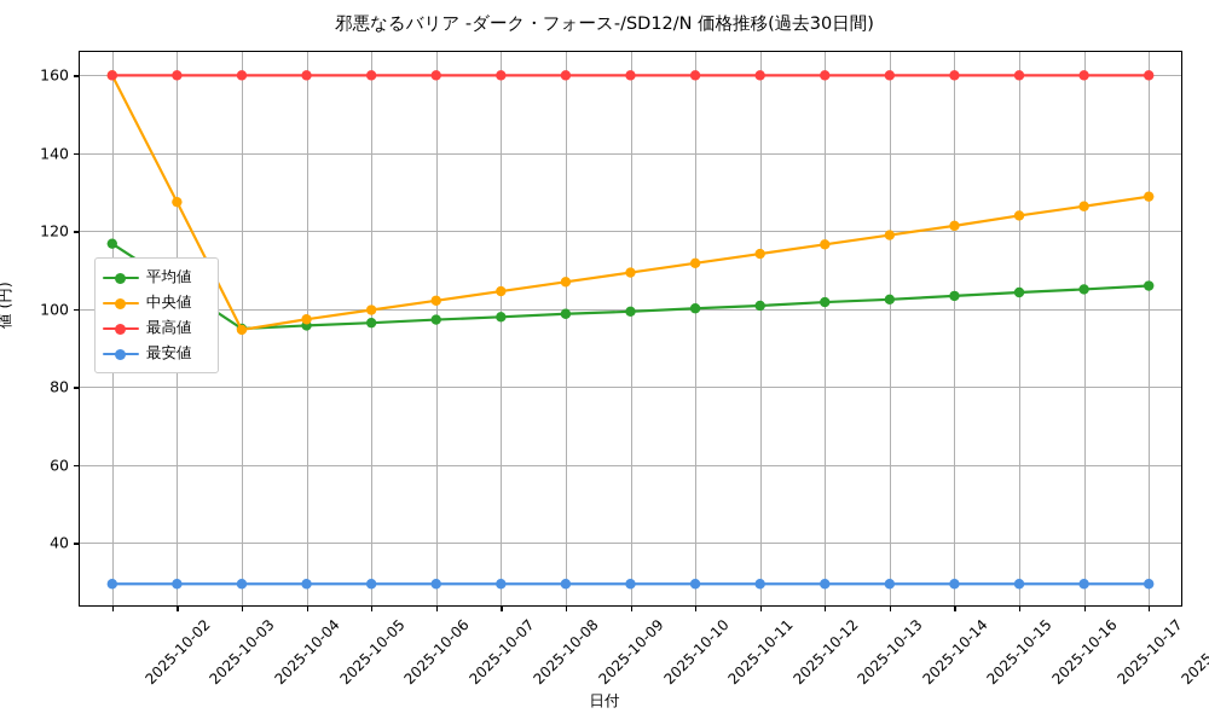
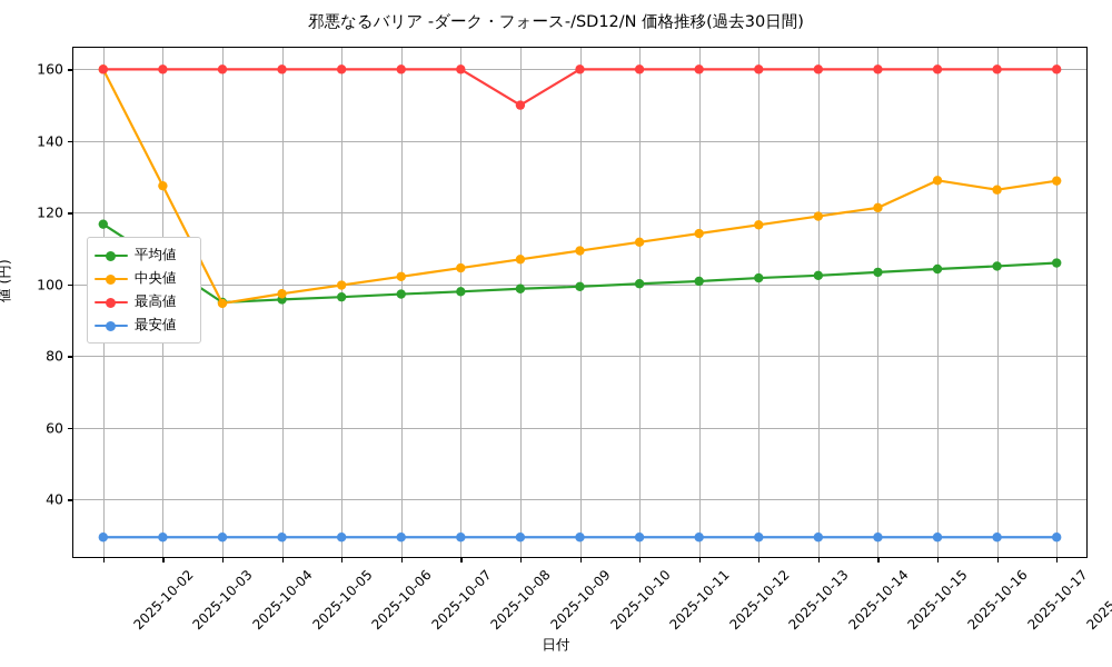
最高値/2025-10-09: 160 -> 150
中央値/2025-10-16: 124 -> 129
